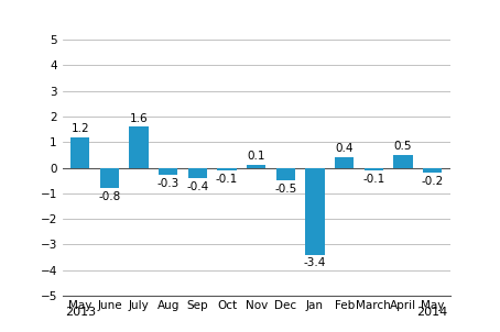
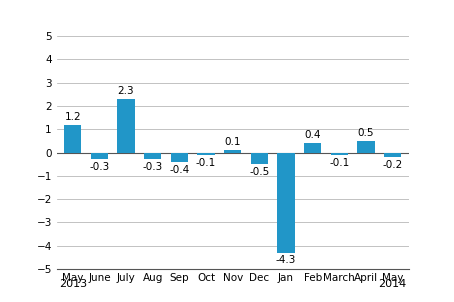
June: -0.8 -> -0.3
July: 1.6 -> 2.3
Jan: -3.4 -> -4.3
